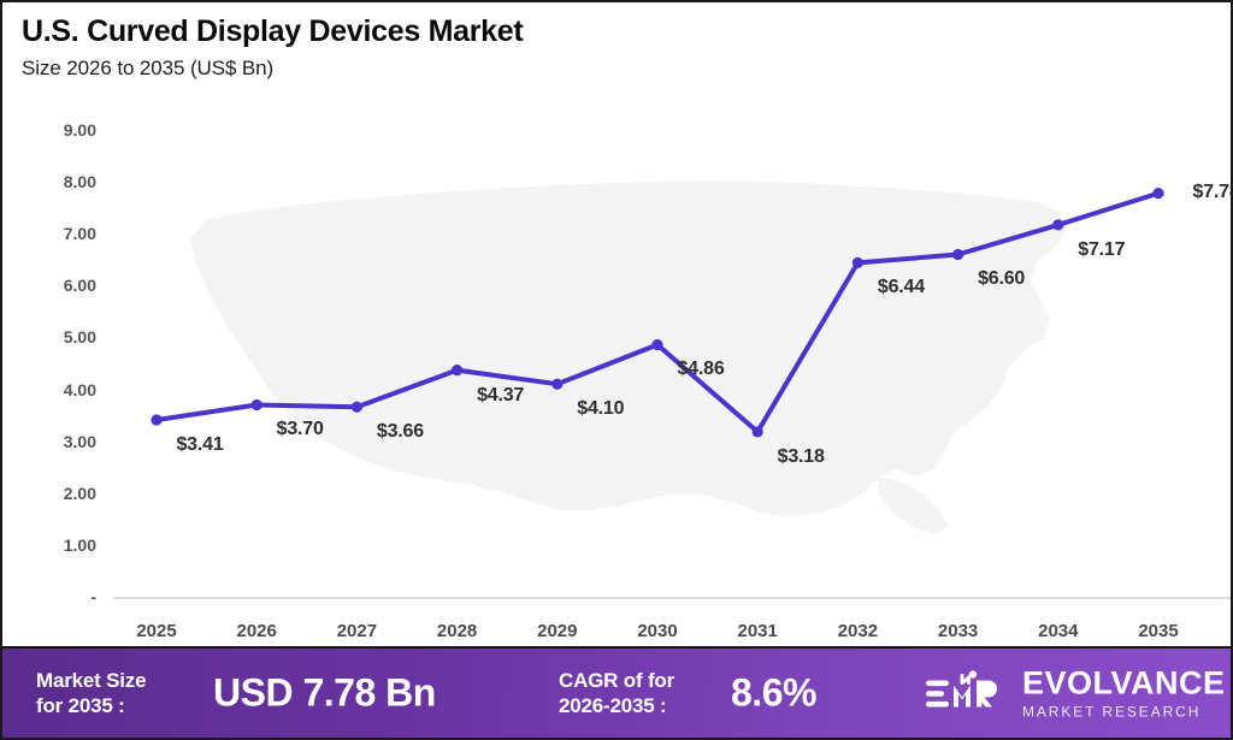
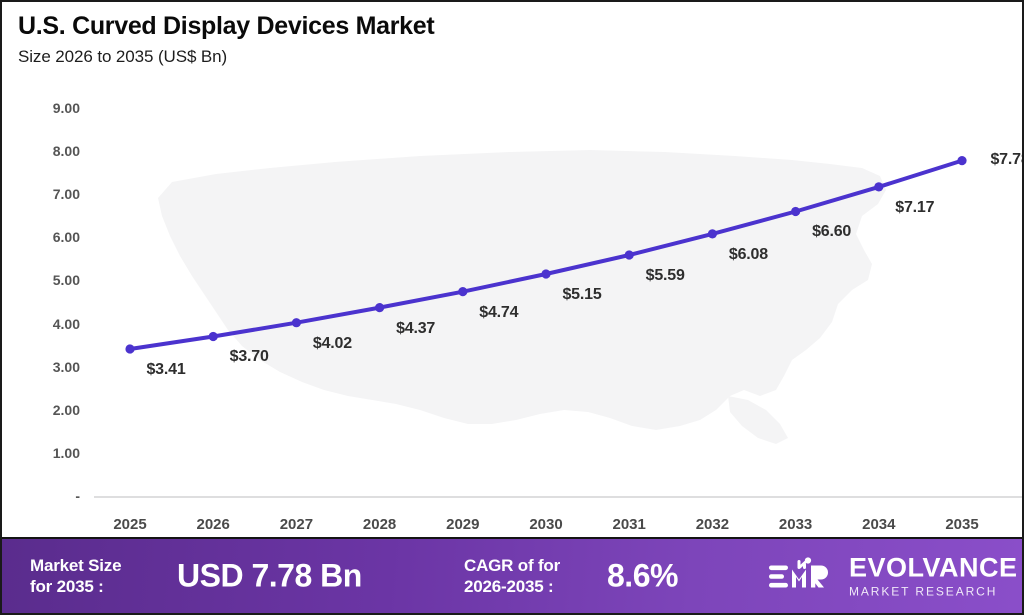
2027: $3.66 -> $4.02
2029: $4.10 -> $4.74
2030: $4.86 -> $5.15
2031: $3.18 -> $5.59
2032: $6.44 -> $6.08
